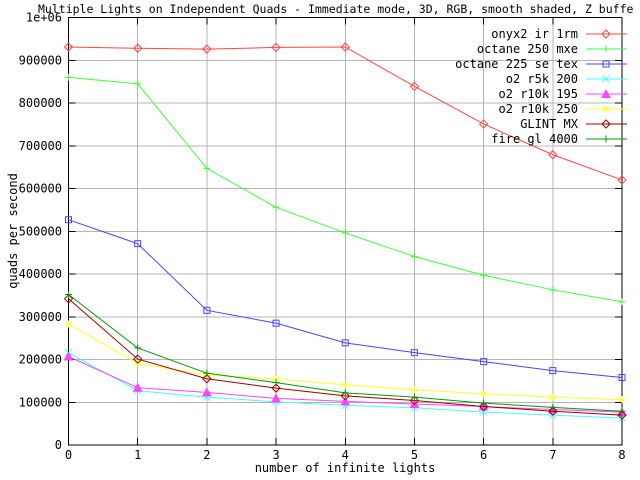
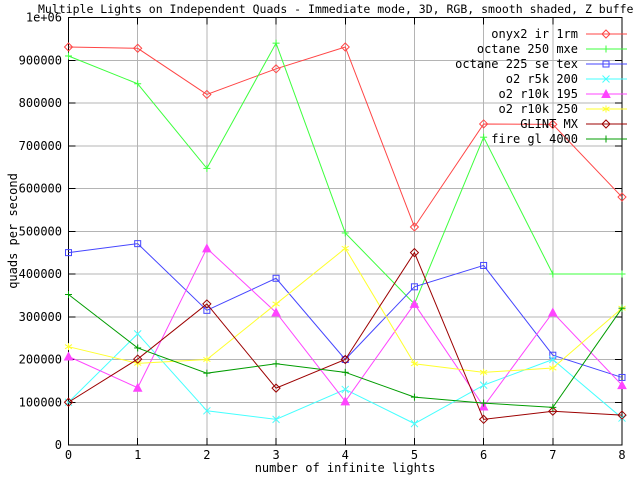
octane 250 mxe/0: 860000 -> 910000
octane 225 se tex/0: 530000 -> 450000
o2 r5k 200/0: 220000 -> 100000
o2 r10k 250/0: 280000 -> 230000
GLINT MX/0: 340000 -> 100000
o2 r5k 200/1: 130000 -> 260000
onyx2 ir 1rm/2: 930000 -> 820000
o2 r5k 200/2: 110000 -> 80000
o2 r10k 195/2: 120000 -> 460000
o2 r10k 250/2: 160000 -> 200000
GLINT MX/2: 160000 -> 330000
onyx2 ir 1rm/3: 930000 -> 880000
octane 250 mxe/3: 560000 -> 940000
octane 225 se tex/3: 280000 -> 390000
o2 r5k 200/3: 100000 -> 60000
o2 r10k 195/3: 110000 -> 310000
o2 r10k 250/3: 150000 -> 330000
fire gl 4000/3: 150000 -> 190000
octane 225 se tex/4: 240000 -> 200000
o2 r5k 200/4: 90000 -> 130000
o2 r10k 250/4: 140000 -> 460000
GLINT MX/4: 120000 -> 200000
fire gl 4000/4: 120000 -> 170000
onyx2 ir 1rm/5: 840000 -> 510000
octane 250 mxe/5: 440000 -> 330000
octane 225 se tex/5: 220000 -> 370000
o2 r5k 200/5: 90000 -> 50000
o2 r10k 195/5: 100000 -> 330000
o2 r10k 250/5: 130000 -> 190000
GLINT MX/5: 100000 -> 450000
octane 250 mxe/6: 400000 -> 720000
octane 225 se tex/6: 200000 -> 420000
o2 r5k 200/6: 80000 -> 140000
o2 r10k 250/6: 120000 -> 170000
GLINT MX/6: 90000 -> 60000
onyx2 ir 1rm/7: 680000 -> 750000
octane 250 mxe/7: 360000 -> 400000
octane 225 se tex/7: 170000 -> 210000
o2 r5k 200/7: 70000 -> 200000
o2 r10k 195/7: 80000 -> 310000
o2 r10k 250/7: 110000 -> 180000
onyx2 ir 1rm/8: 620000 -> 580000
octane 250 mxe/8: 340000 -> 400000
o2 r10k 195/8: 80000 -> 140000
o2 r10k 250/8: 110000 -> 320000
fire gl 4000/8: 80000 -> 320000
